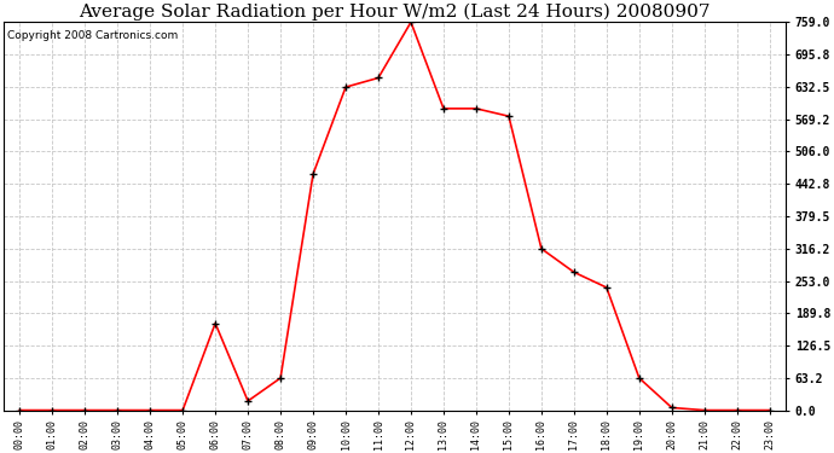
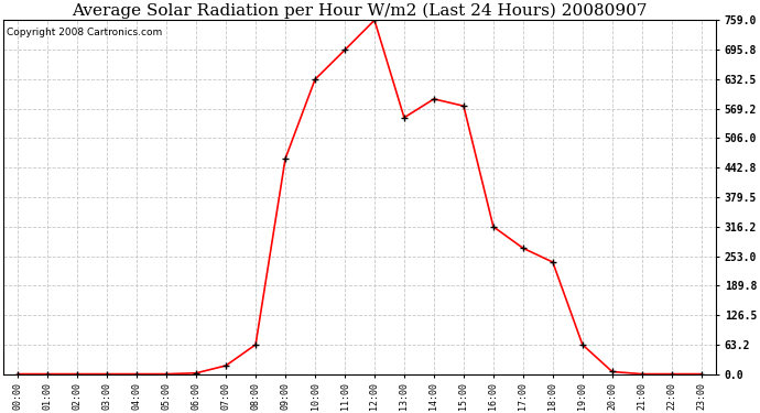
06:00: 170 -> 2
11:00: 650 -> 695
13:00: 590 -> 550
